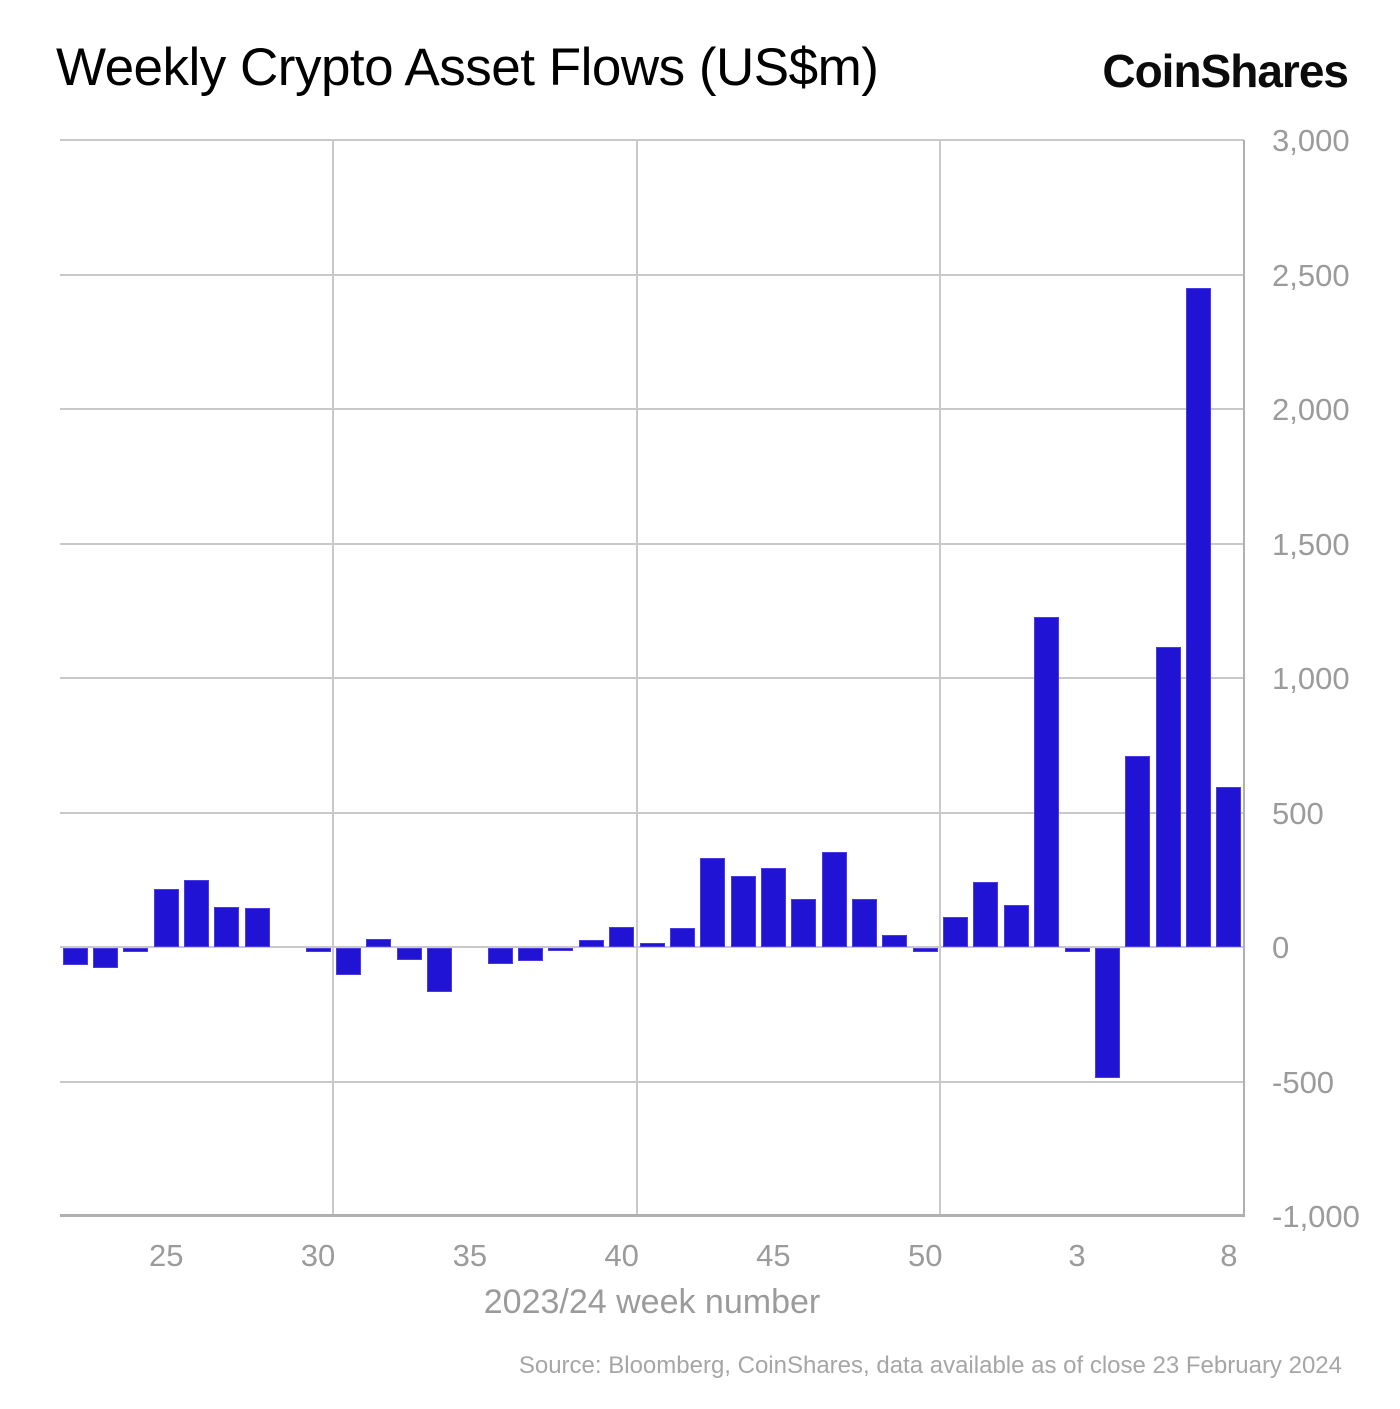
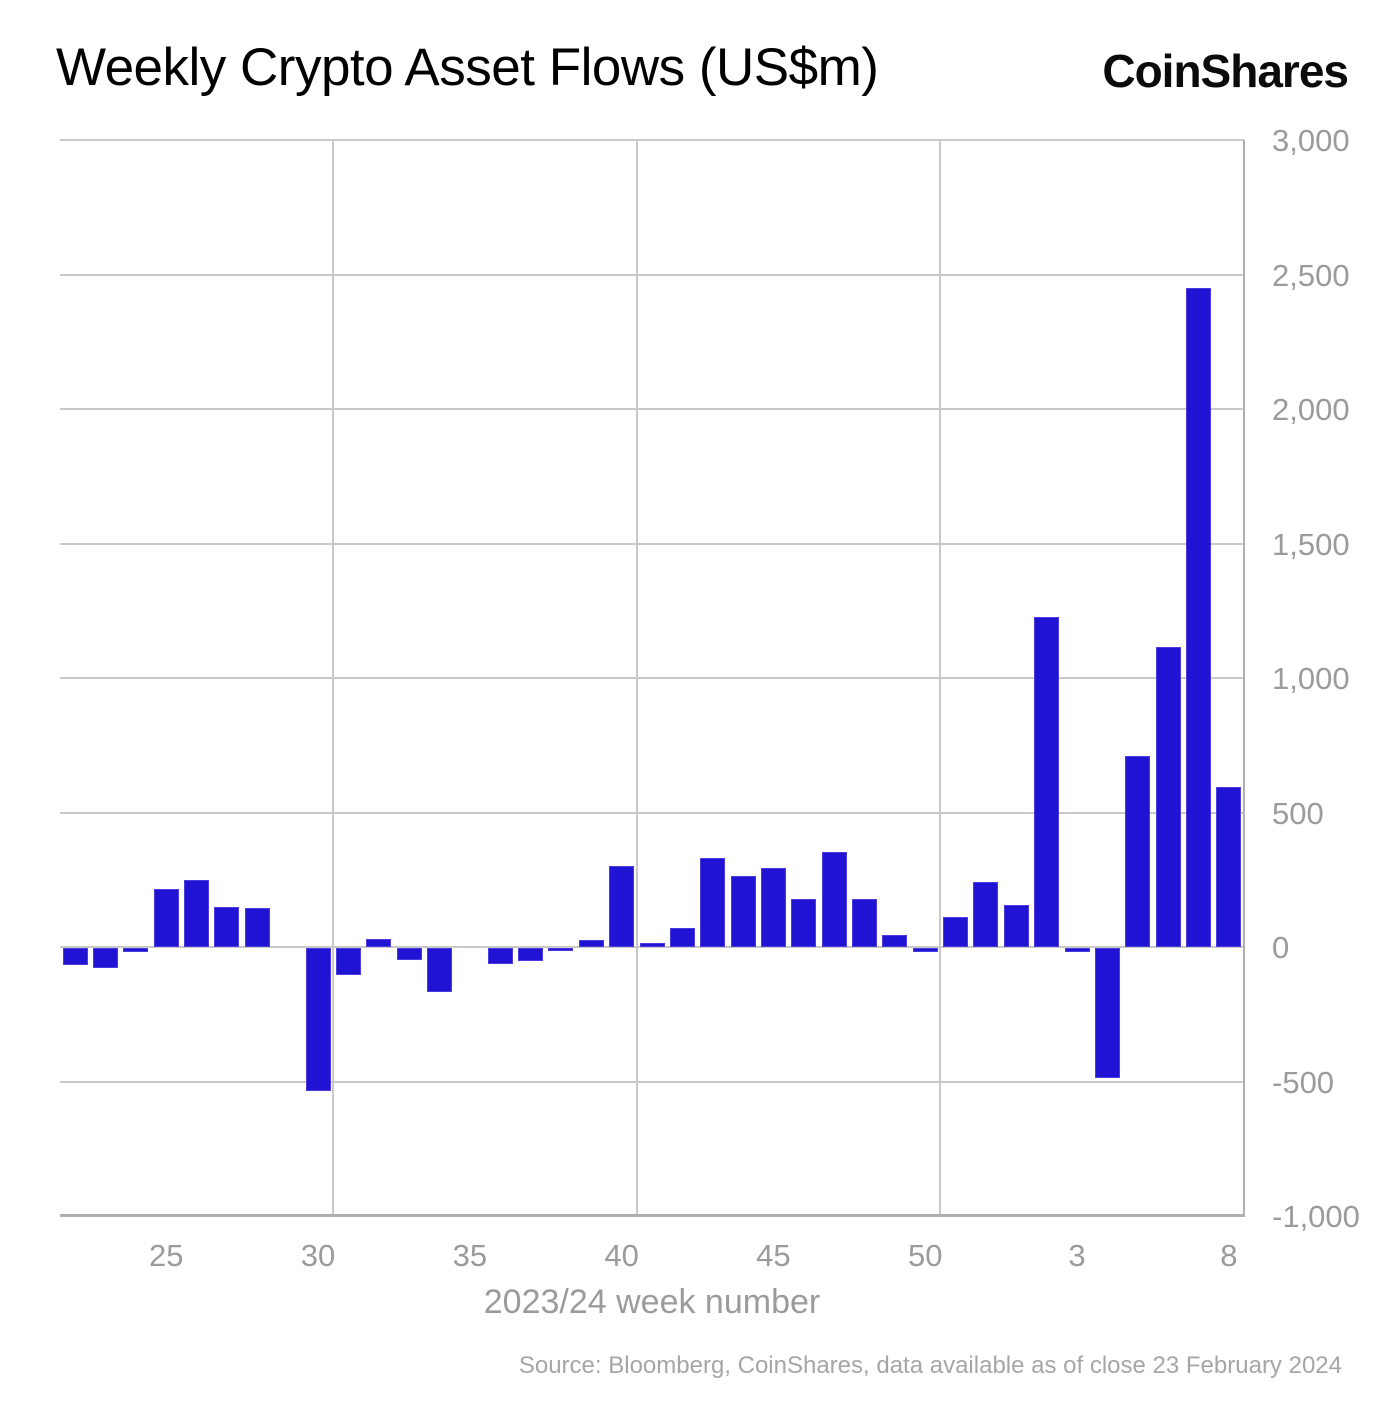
30: -20 -> -530
40: 80 -> 300
